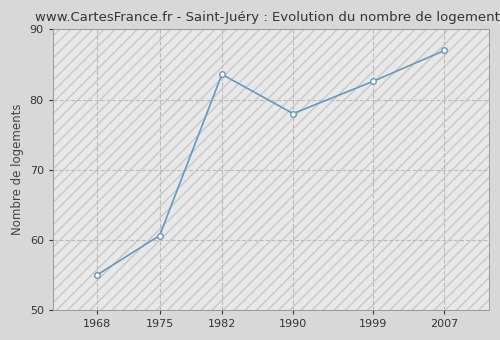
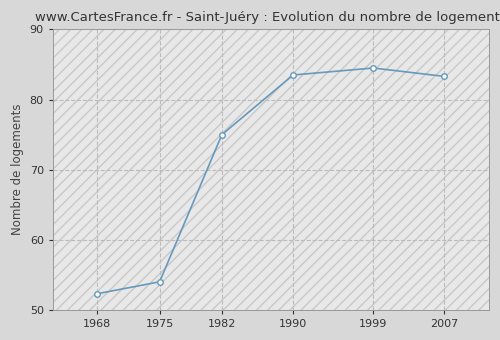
1968: 55.0 -> 52.3
1975: 60.6 -> 54.0
1982: 83.6 -> 75.0
1990: 78.0 -> 83.5
1999: 82.6 -> 84.5
2007: 87.0 -> 83.3
